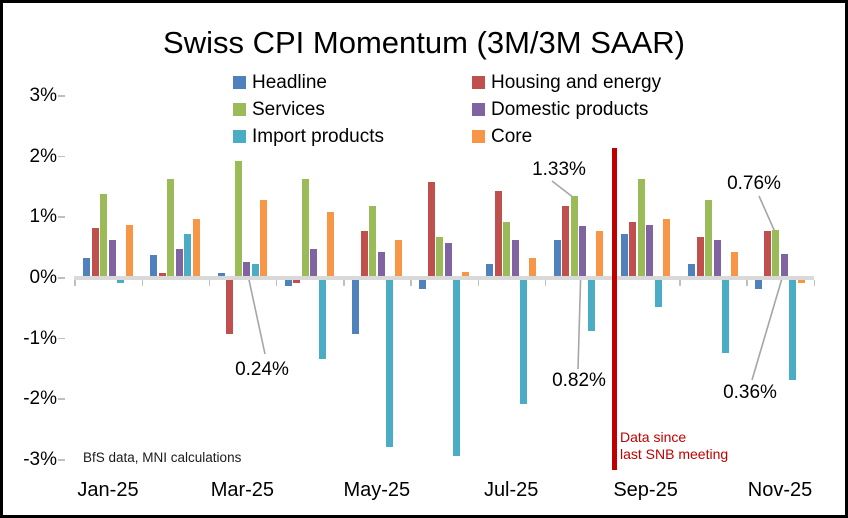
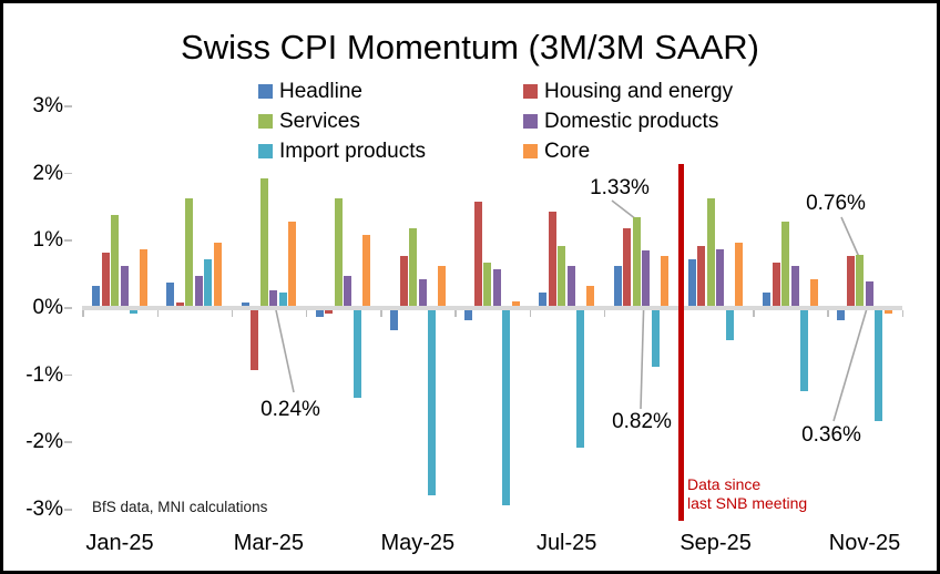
Headline/May-25: -0.9% -> -0.3%
